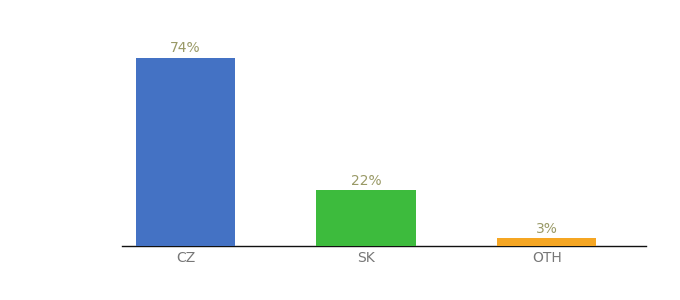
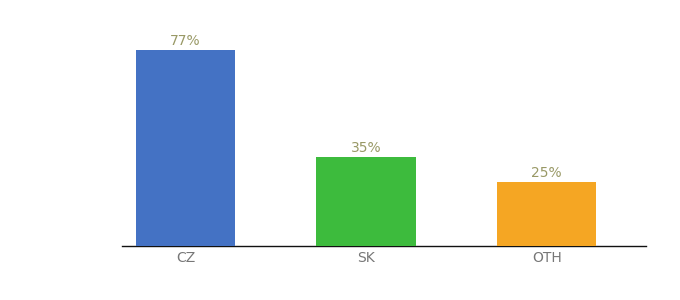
CZ: 74% -> 77%
SK: 22% -> 35%
OTH: 3% -> 25%
